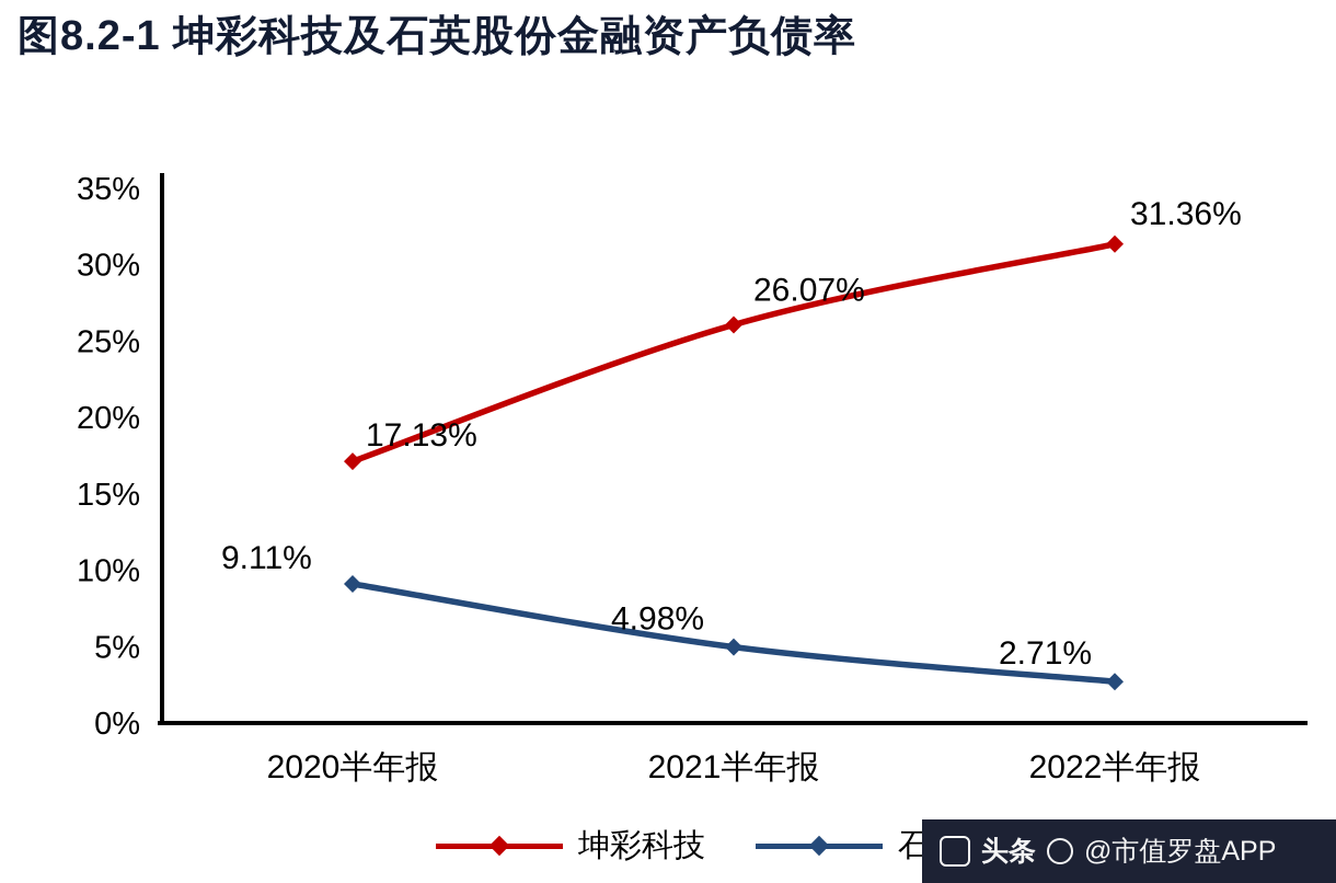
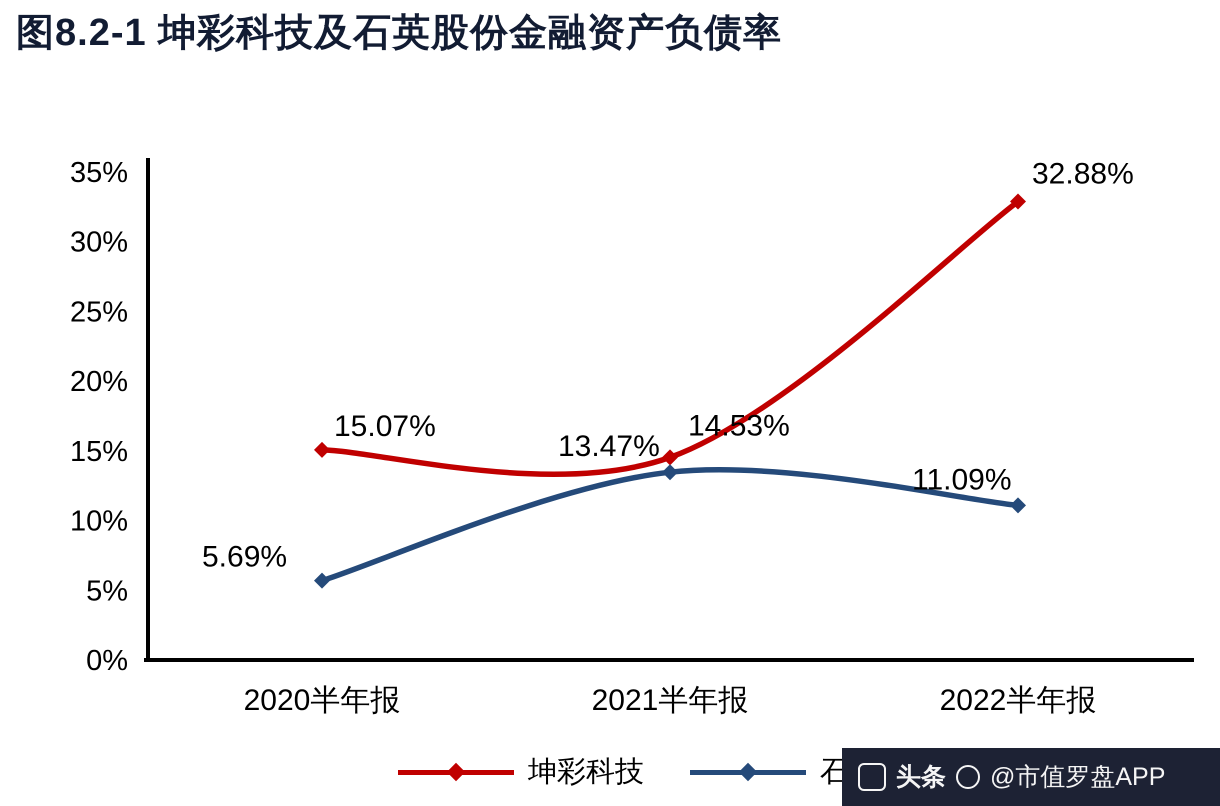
坤彩科技/2020半年报: 17.13% -> 15.07%
石英股份/2020半年报: 9.11% -> 5.69%
坤彩科技/2021半年报: 26.07% -> 14.53%
石英股份/2021半年报: 4.98% -> 13.47%
坤彩科技/2022半年报: 31.36% -> 32.88%
石英股份/2022半年报: 2.71% -> 11.09%
